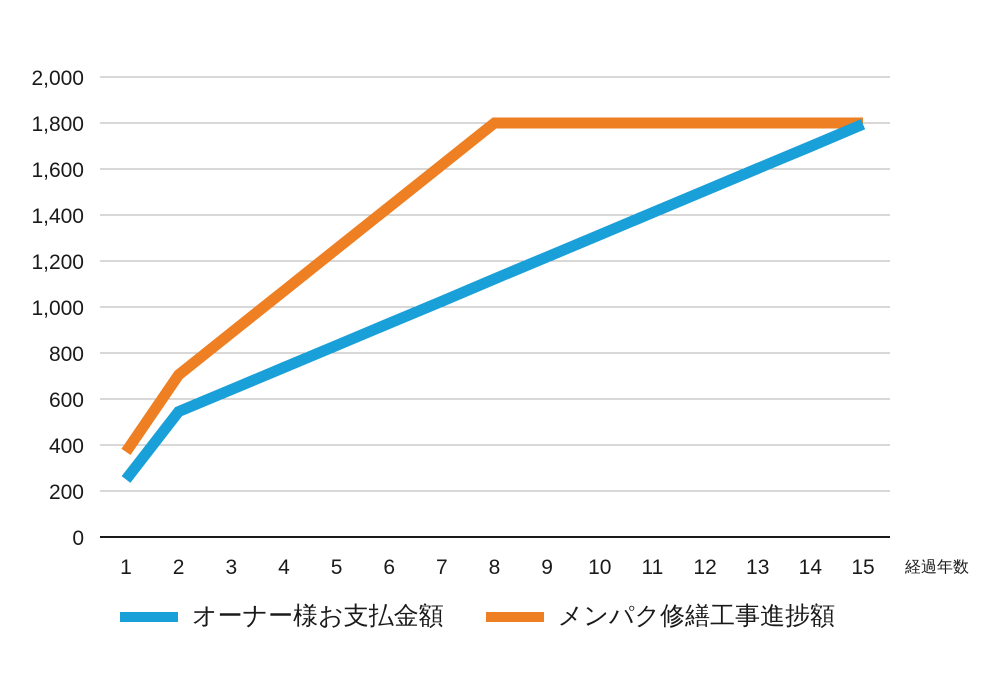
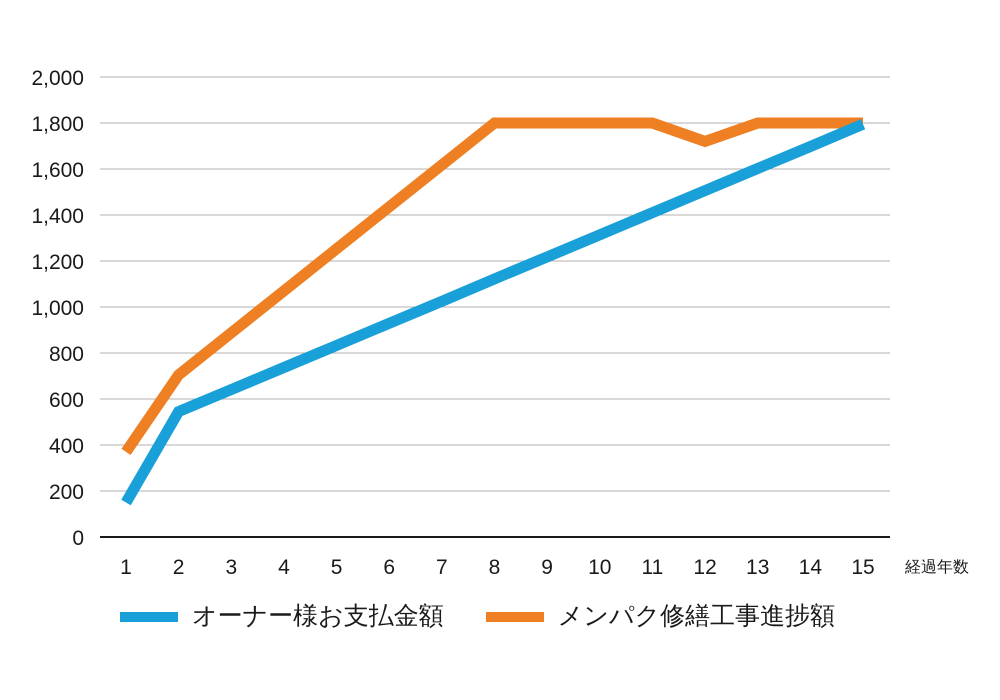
オーナー様お支払金額/1: 250 -> 150
メンパク修繕工事進捗額/12: 1800 -> 1720
